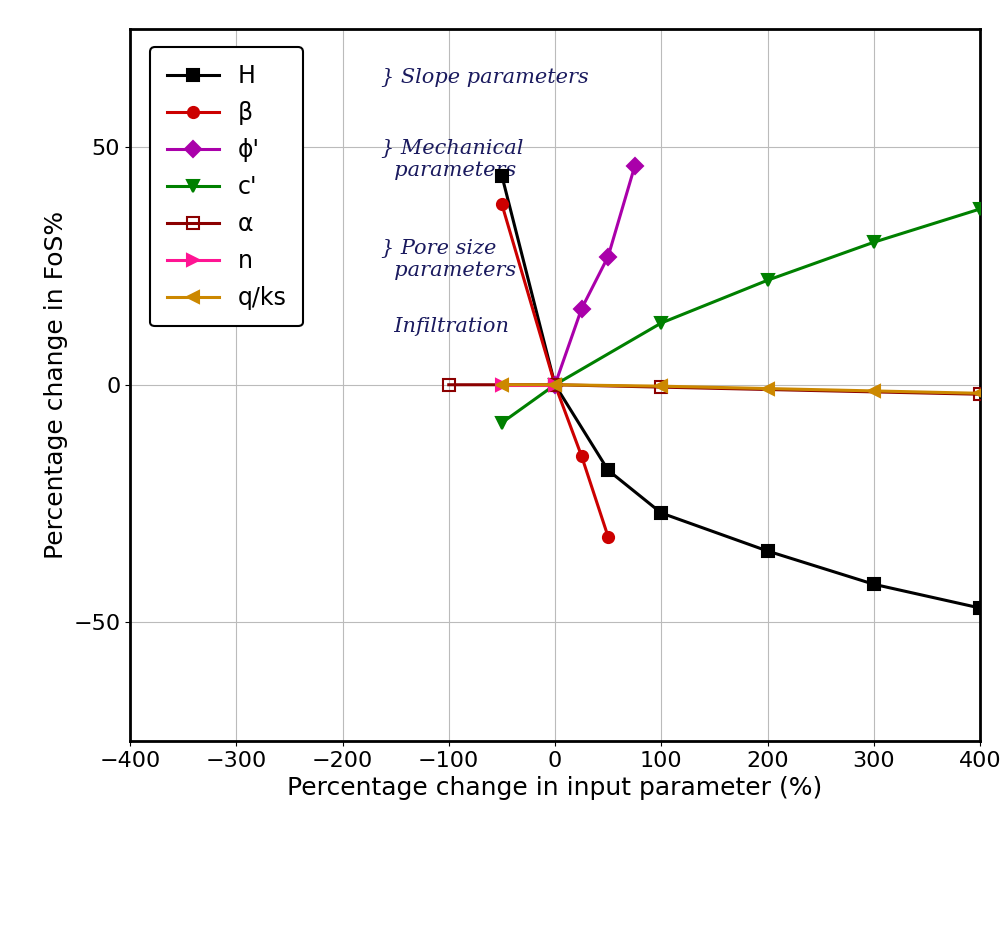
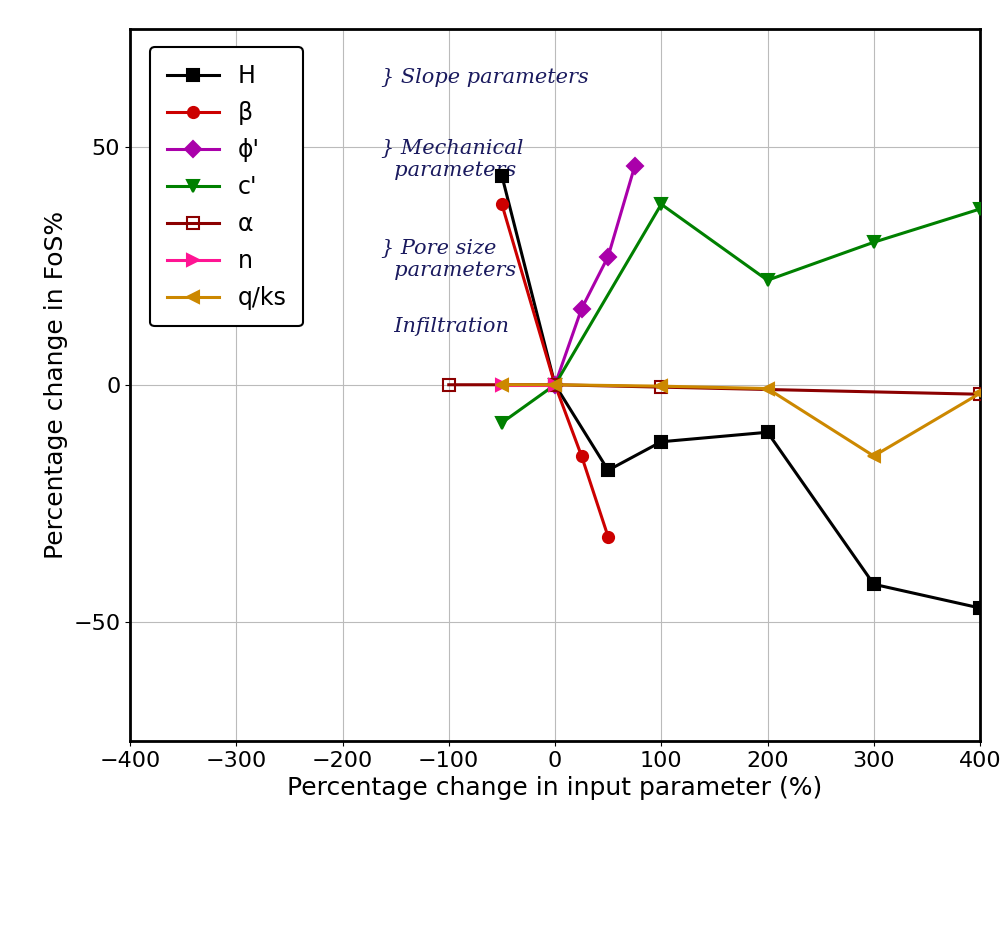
H/100: -27 -> -12
c'/100: 13 -> 38
H/200: -35 -> -10
q/ks/300: -1.3 -> -15.0
